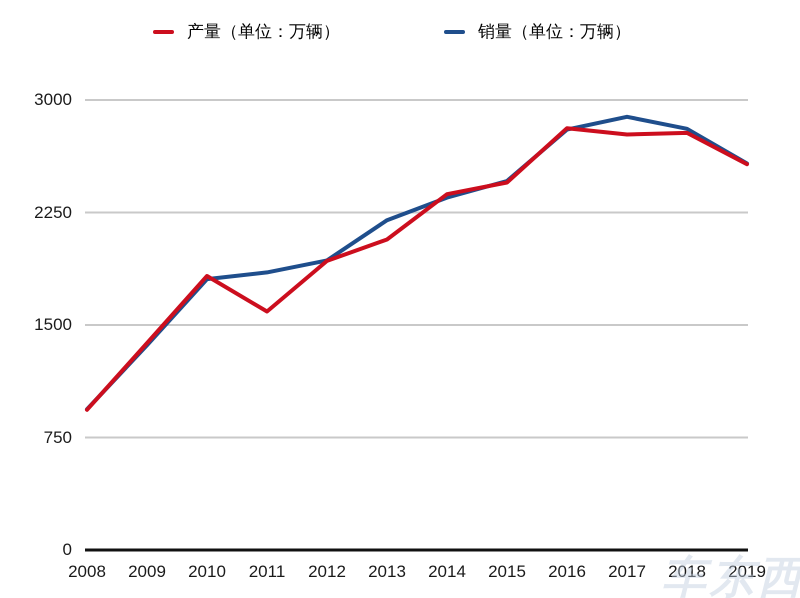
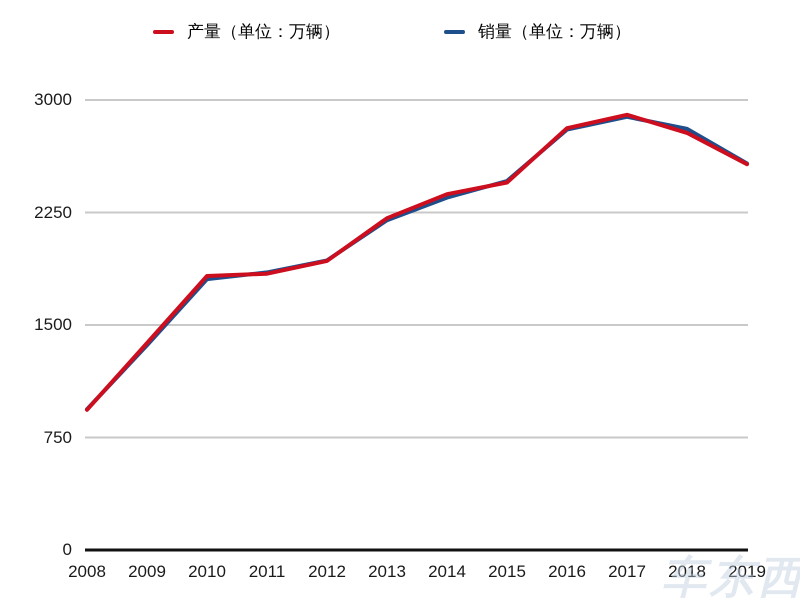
产量（单位：万辆）/2011: 1590 -> 1840
产量（单位：万辆）/2013: 2070 -> 2210
产量（单位：万辆）/2017: 2770 -> 2900
